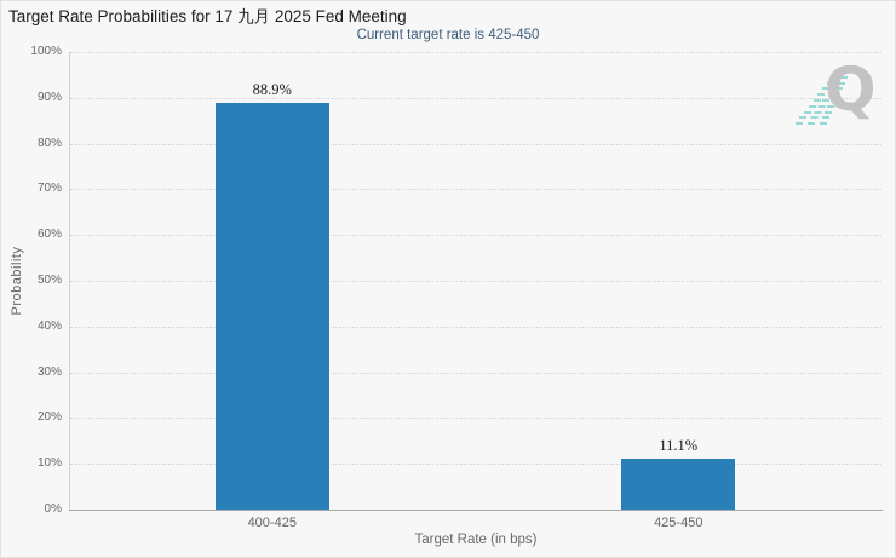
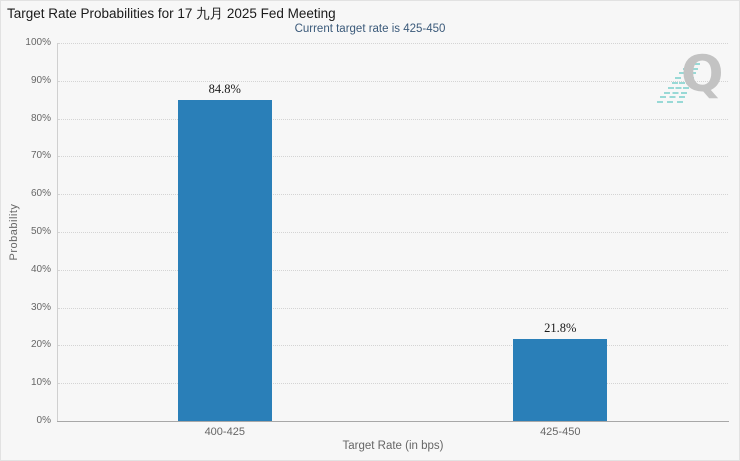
400-425: 88.9% -> 84.8%
425-450: 11.1% -> 21.8%
